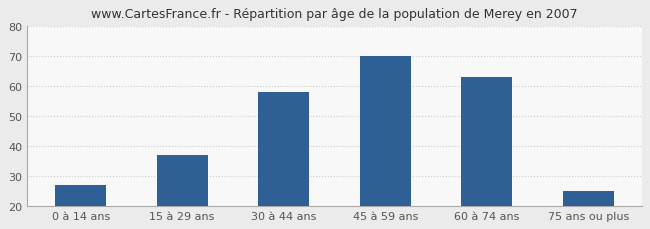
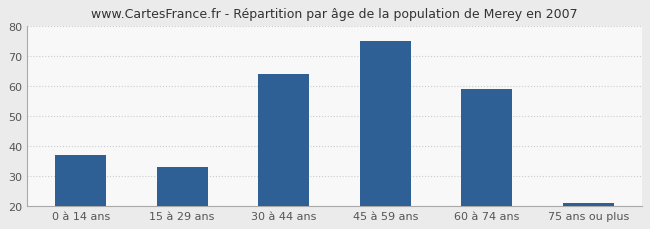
0 à 14 ans: 27 -> 37
15 à 29 ans: 37 -> 33
30 à 44 ans: 58 -> 64
45 à 59 ans: 70 -> 75
60 à 74 ans: 63 -> 59
75 ans ou plus: 25 -> 21
